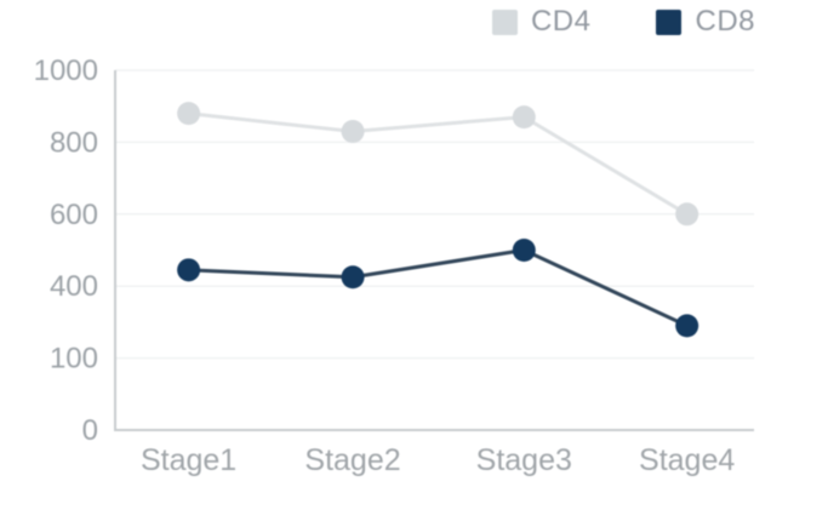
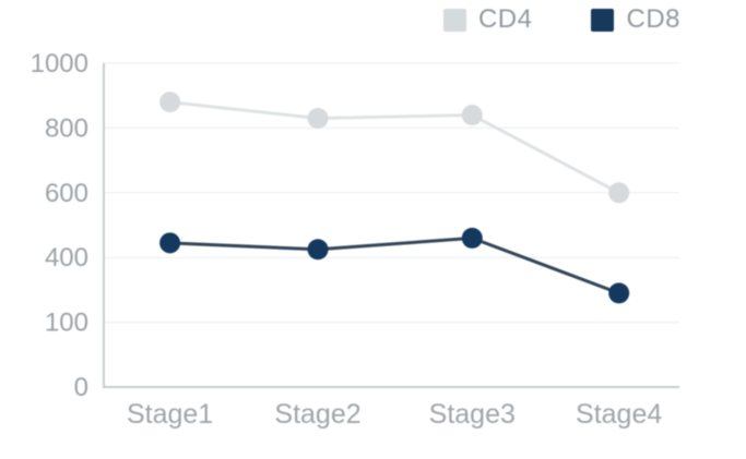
CD4/Stage3: 870 -> 840
CD8/Stage3: 500 -> 460
